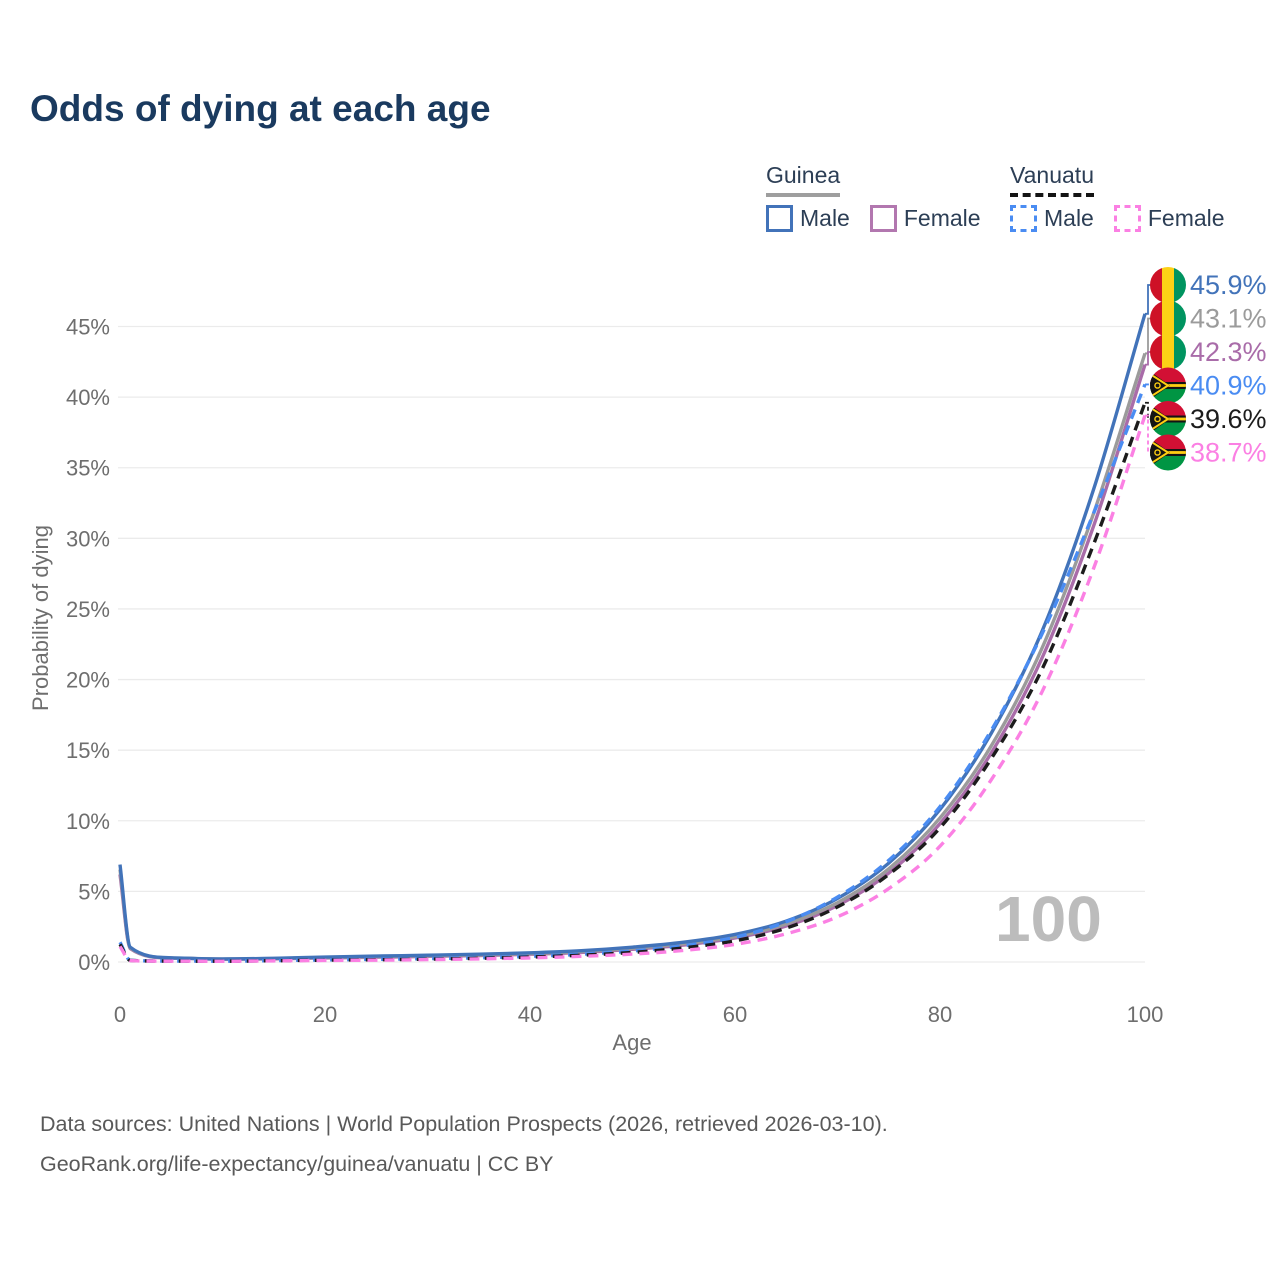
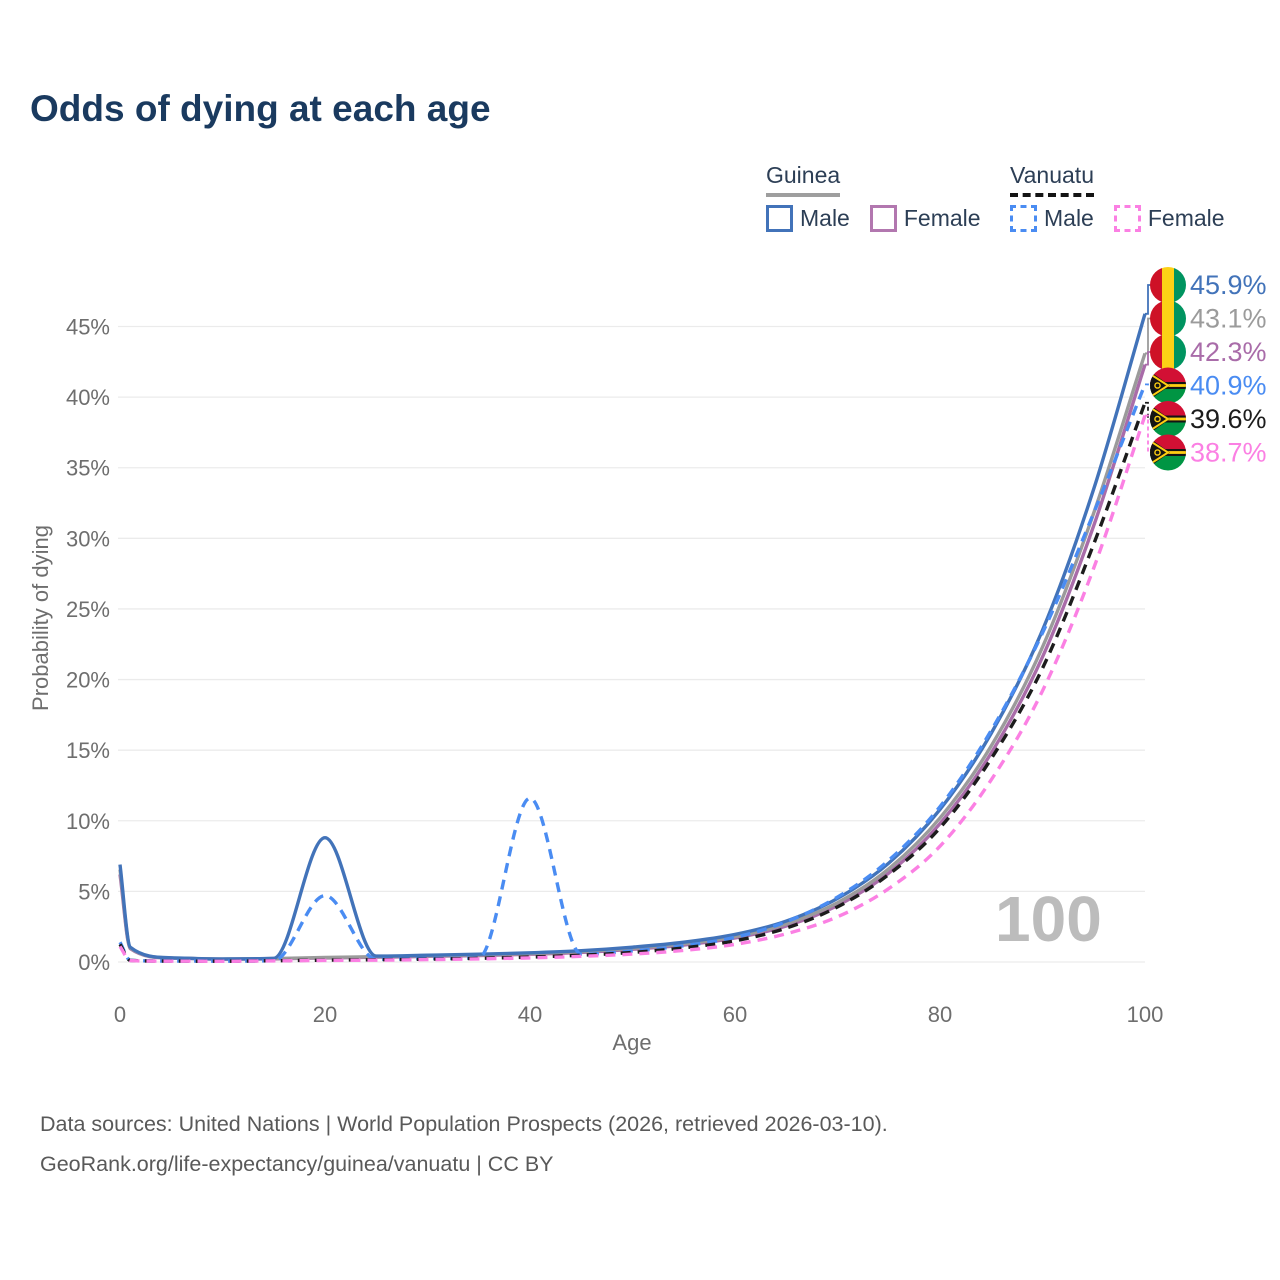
Guinea Male/20: 0.3% -> 8.8%
Vanuatu Male/20: 0.1% -> 4.7%
Vanuatu Male/40: 0.4% -> 11.6%
